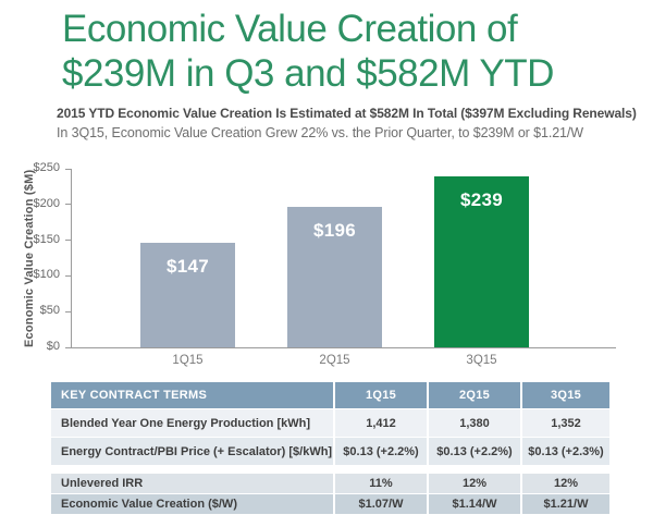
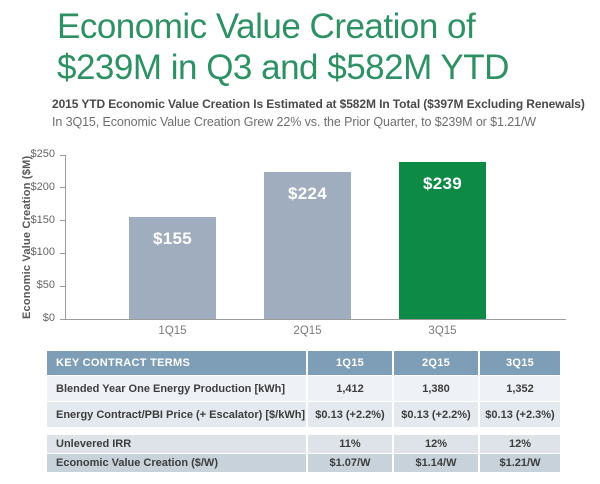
1Q15: $147 -> $155
2Q15: $196 -> $224
